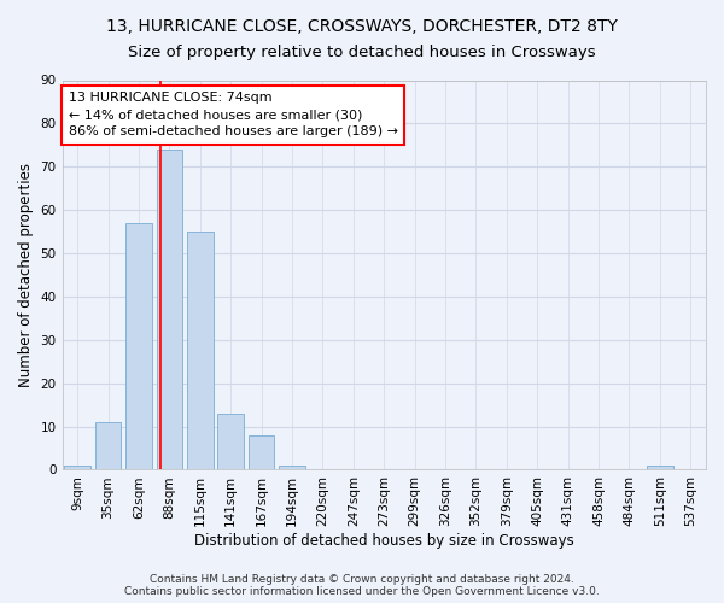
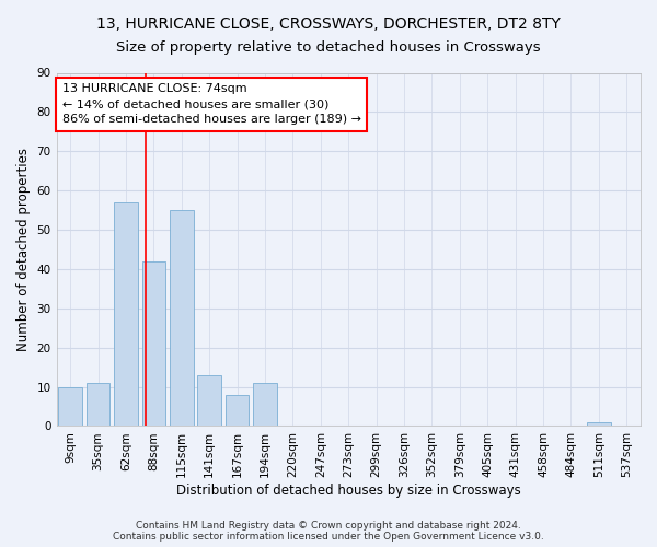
9sqm: 1 -> 10
88sqm: 74 -> 42
194sqm: 1 -> 11
